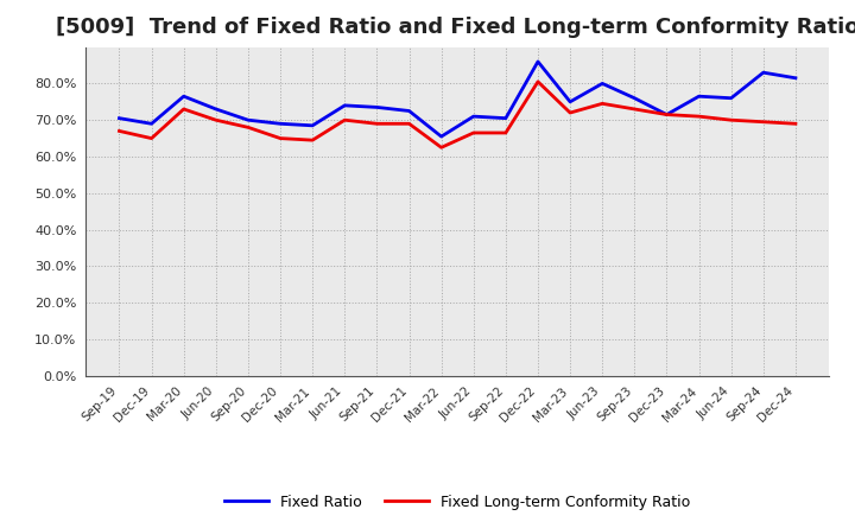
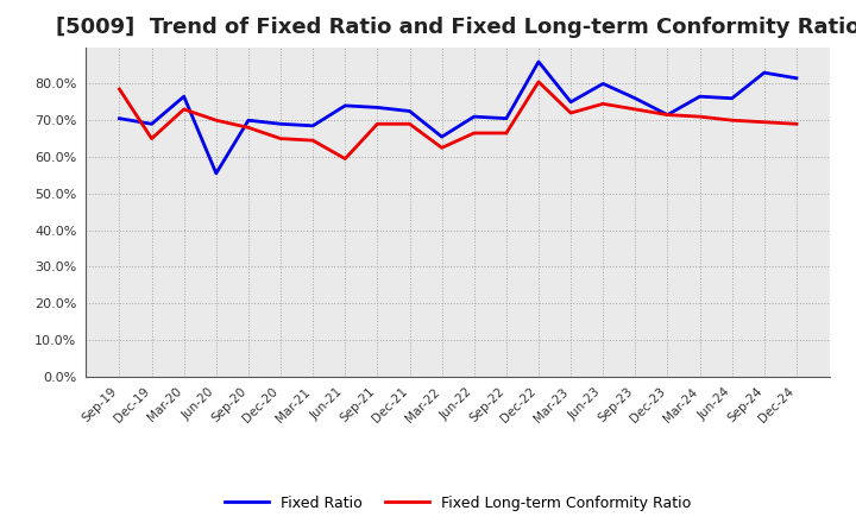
Fixed Long-term Conformity Ratio/Sep-19: 67.0% -> 78.5%
Fixed Ratio/Jun-20: 73.0% -> 55.5%
Fixed Long-term Conformity Ratio/Jun-21: 70.0% -> 59.5%
